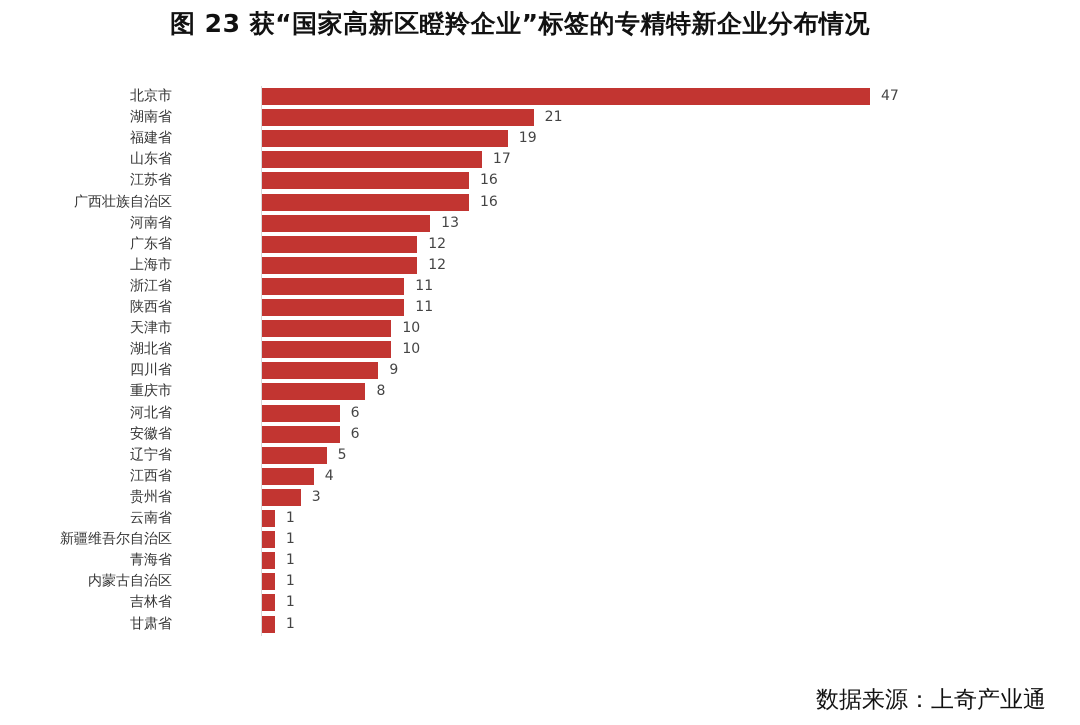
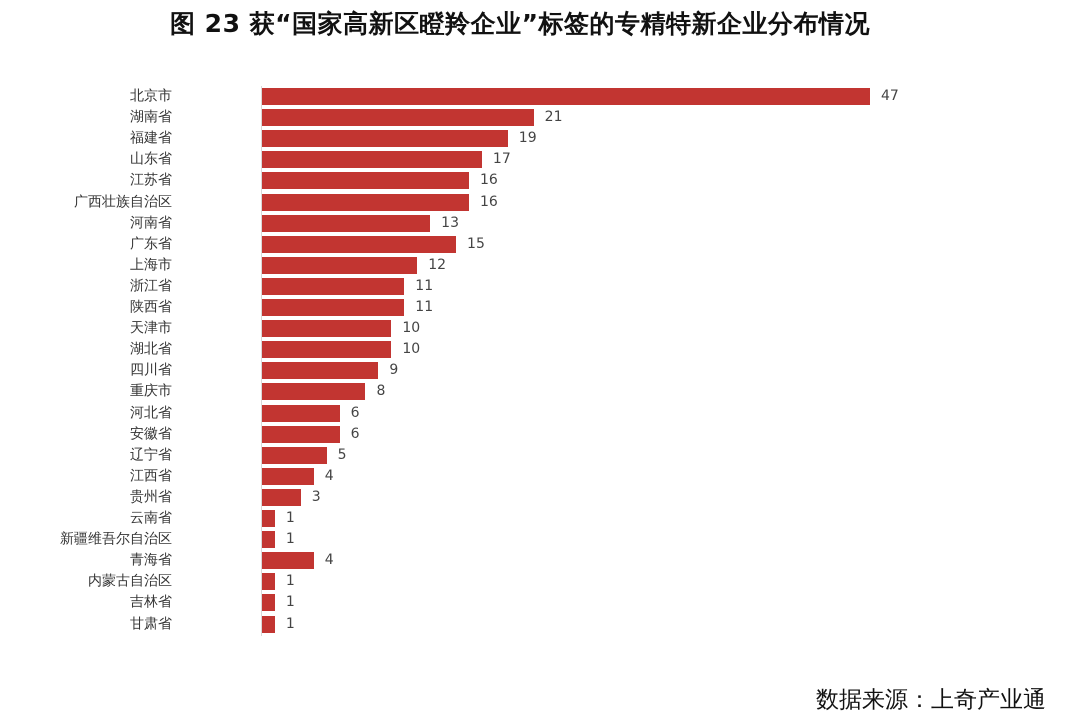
广东省: 12 -> 15
青海省: 1 -> 4
